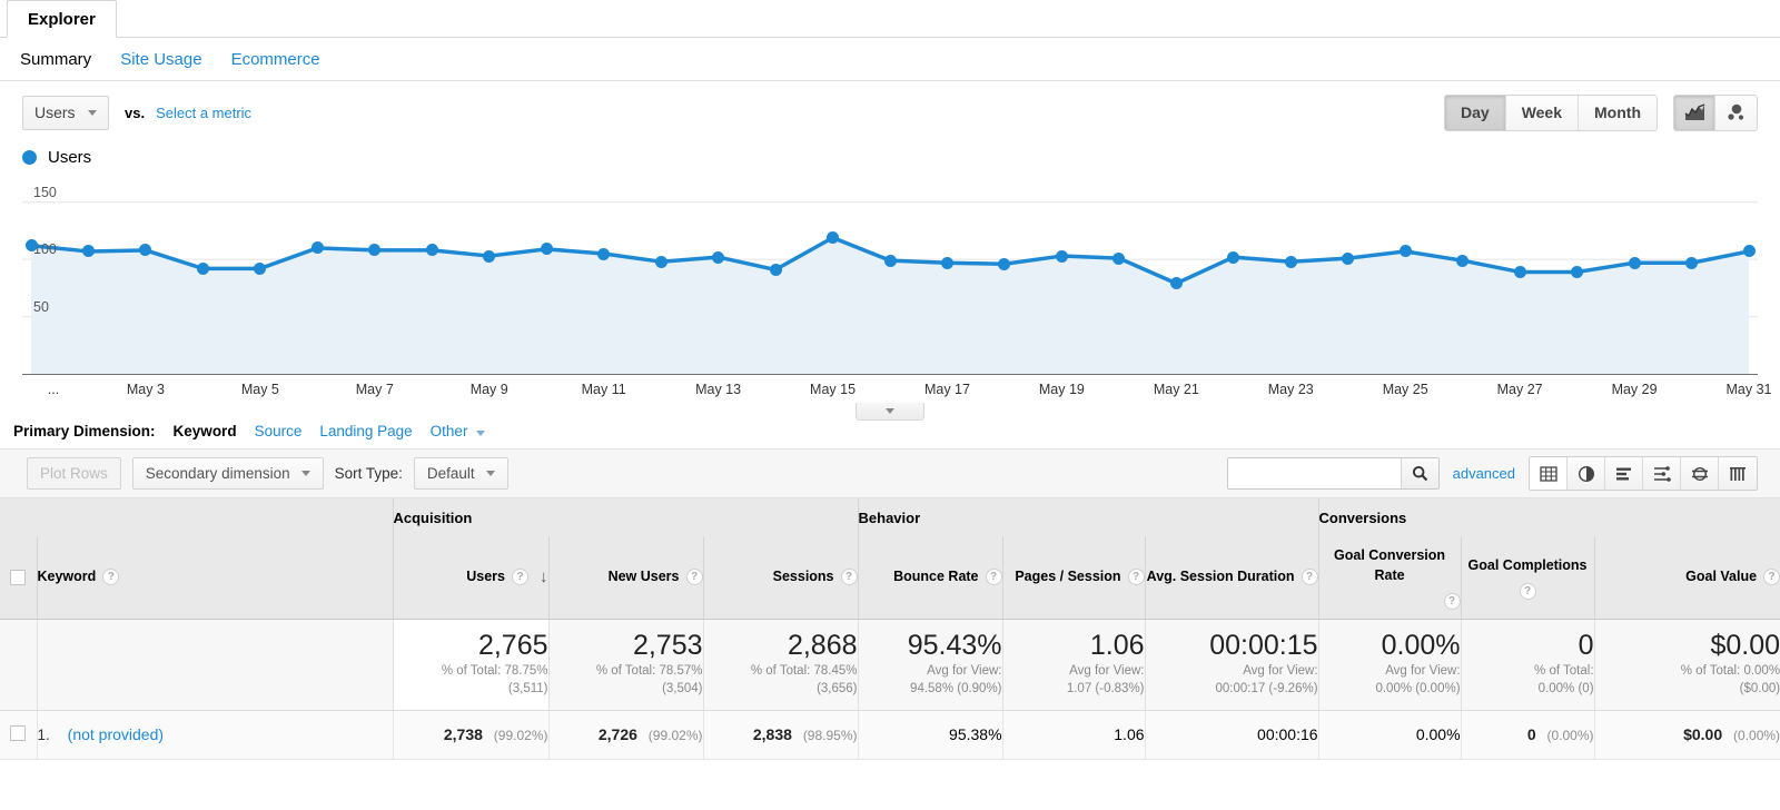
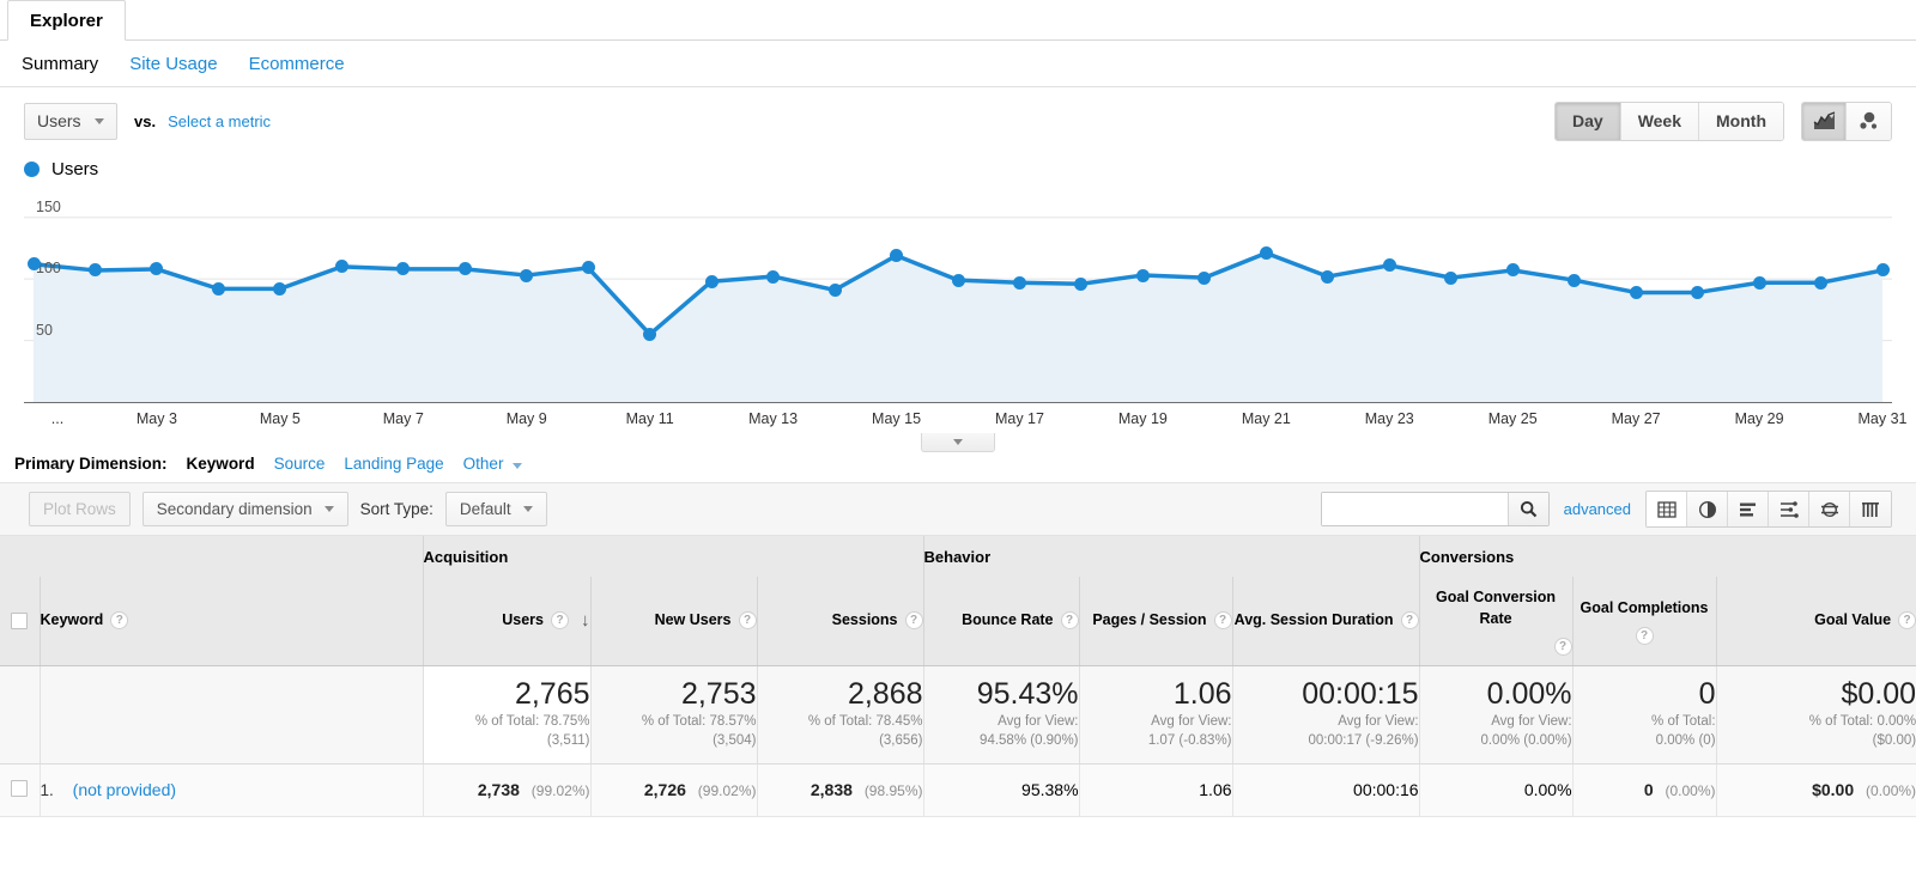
May 11: 105 -> 55
May 21: 79 -> 121
May 23: 98 -> 111
